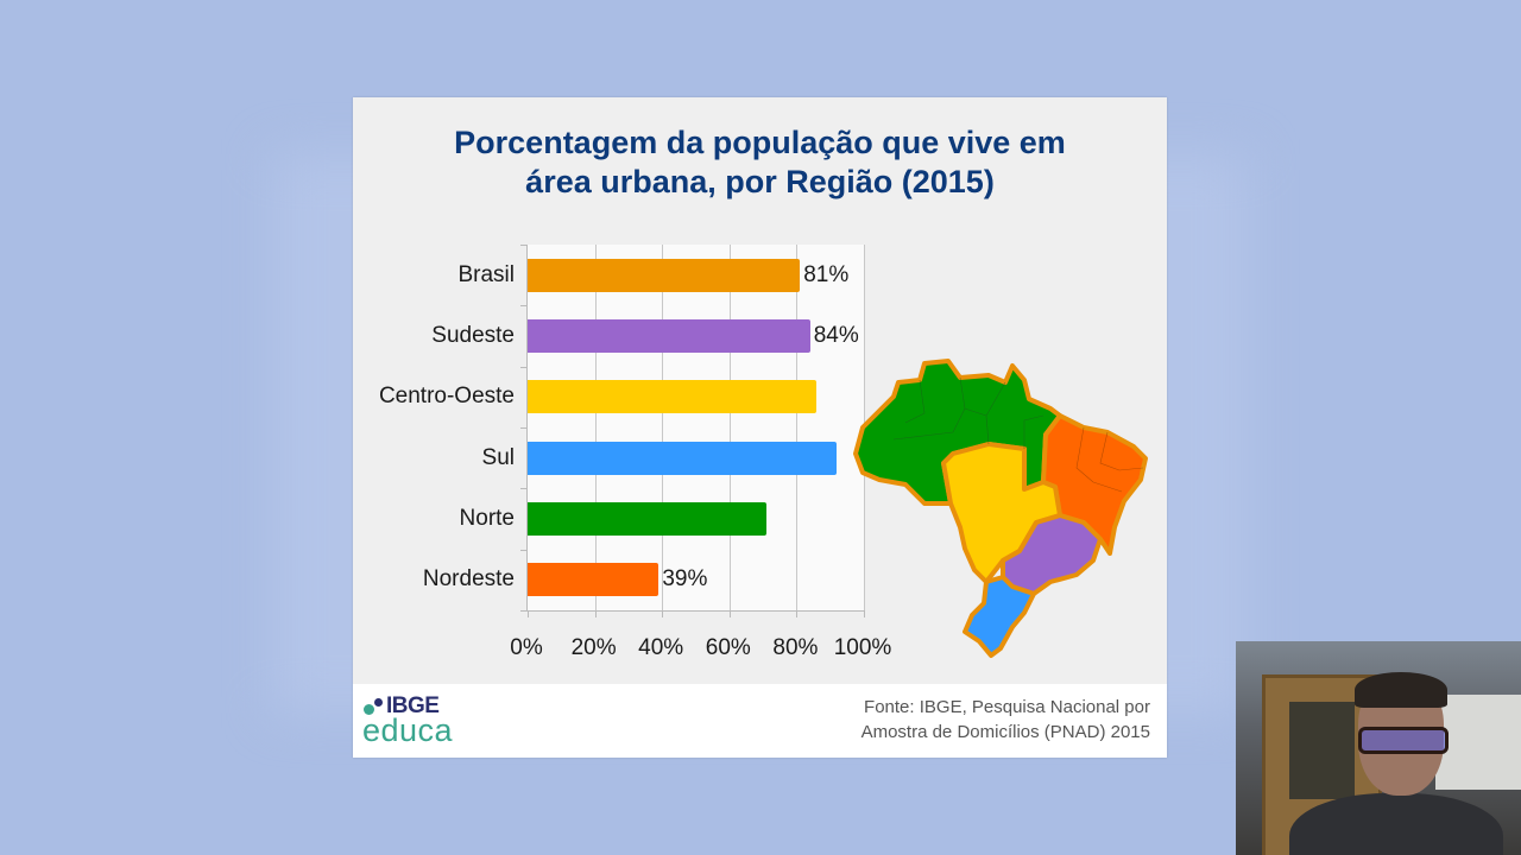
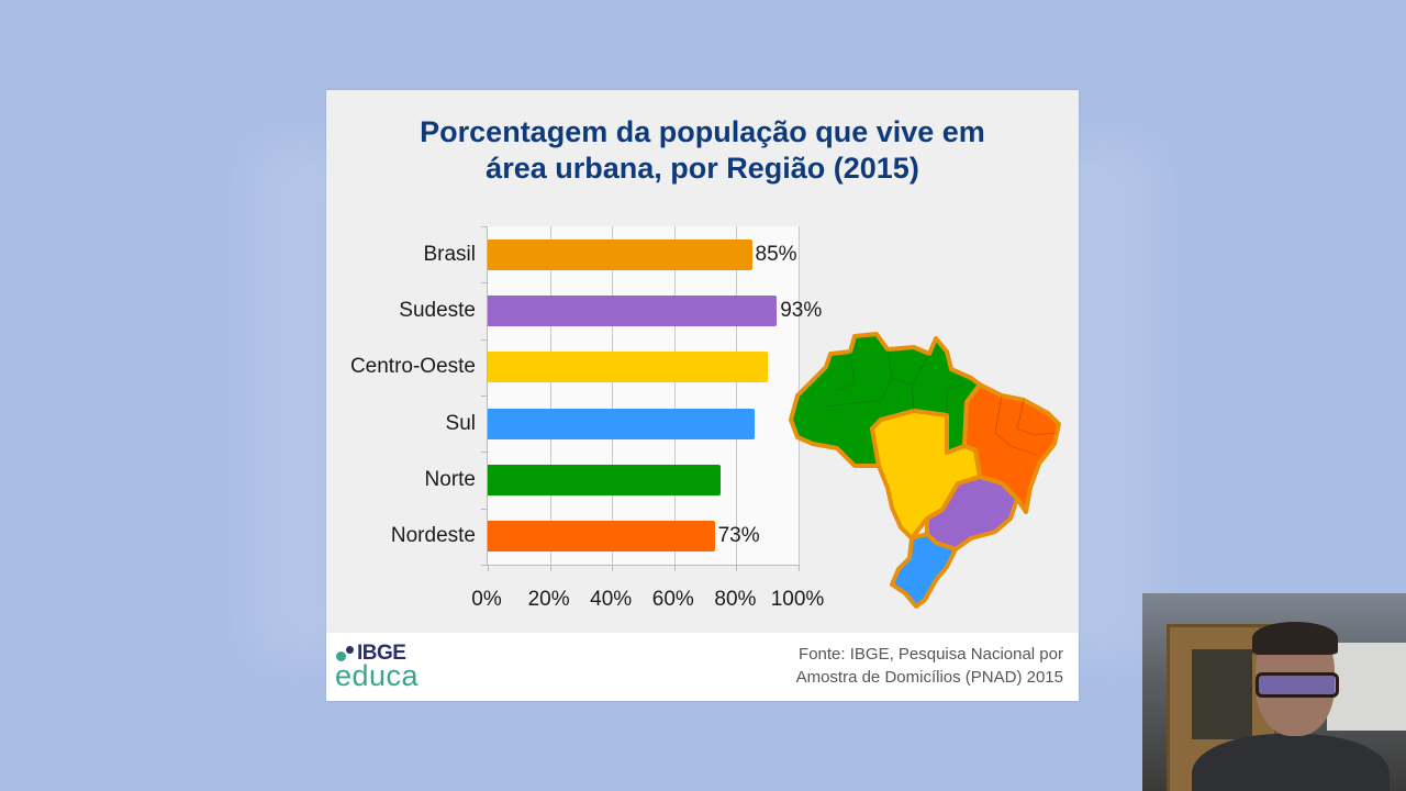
Brasil: 81% -> 85%
Sudeste: 84% -> 93%
Centro-Oeste: 86% -> 90%
Sul: 92% -> 86%
Norte: 71% -> 75%
Nordeste: 39% -> 73%
